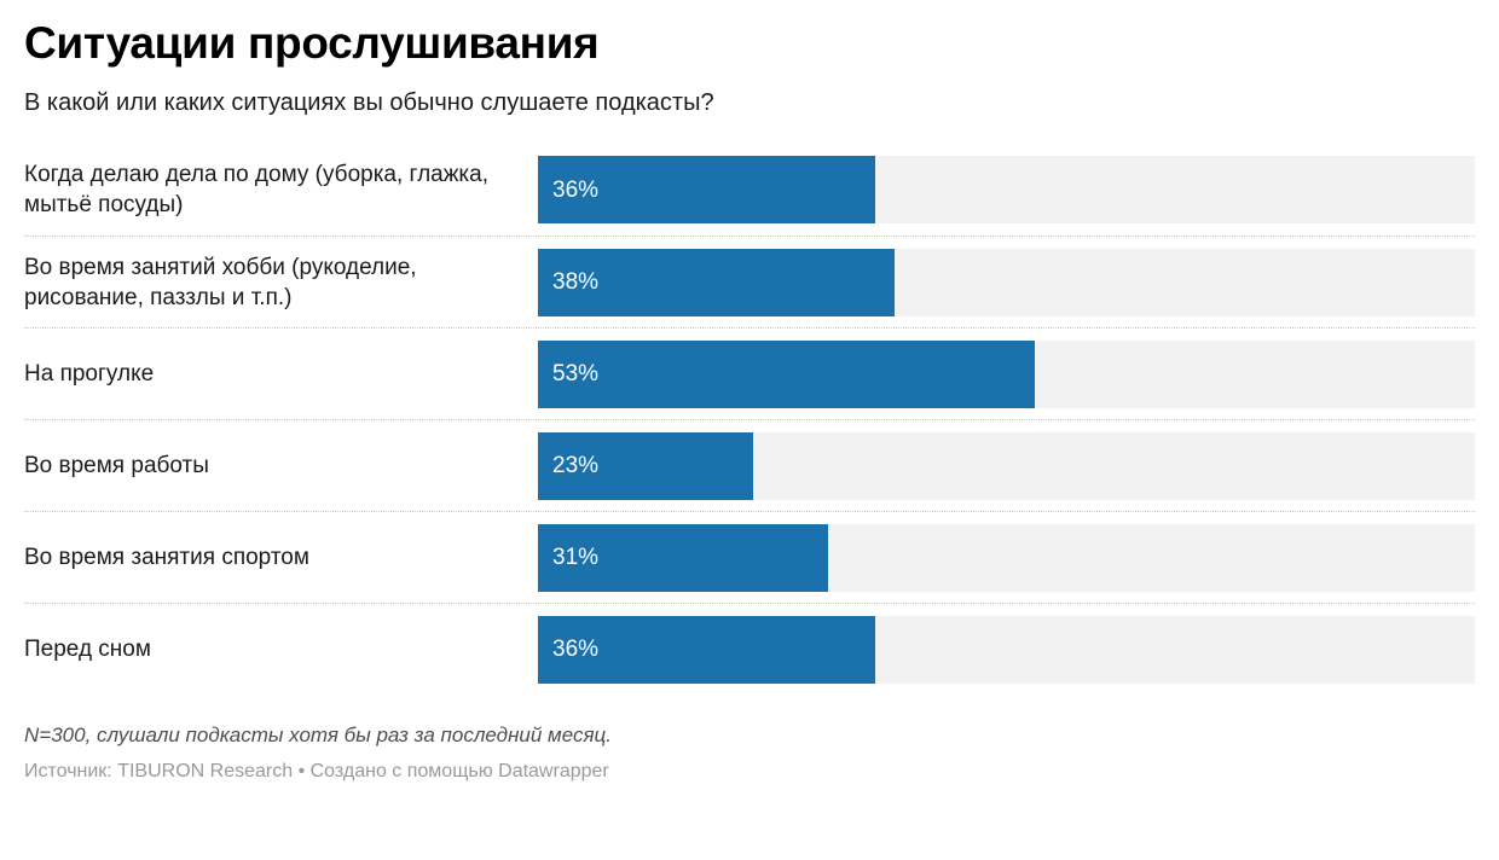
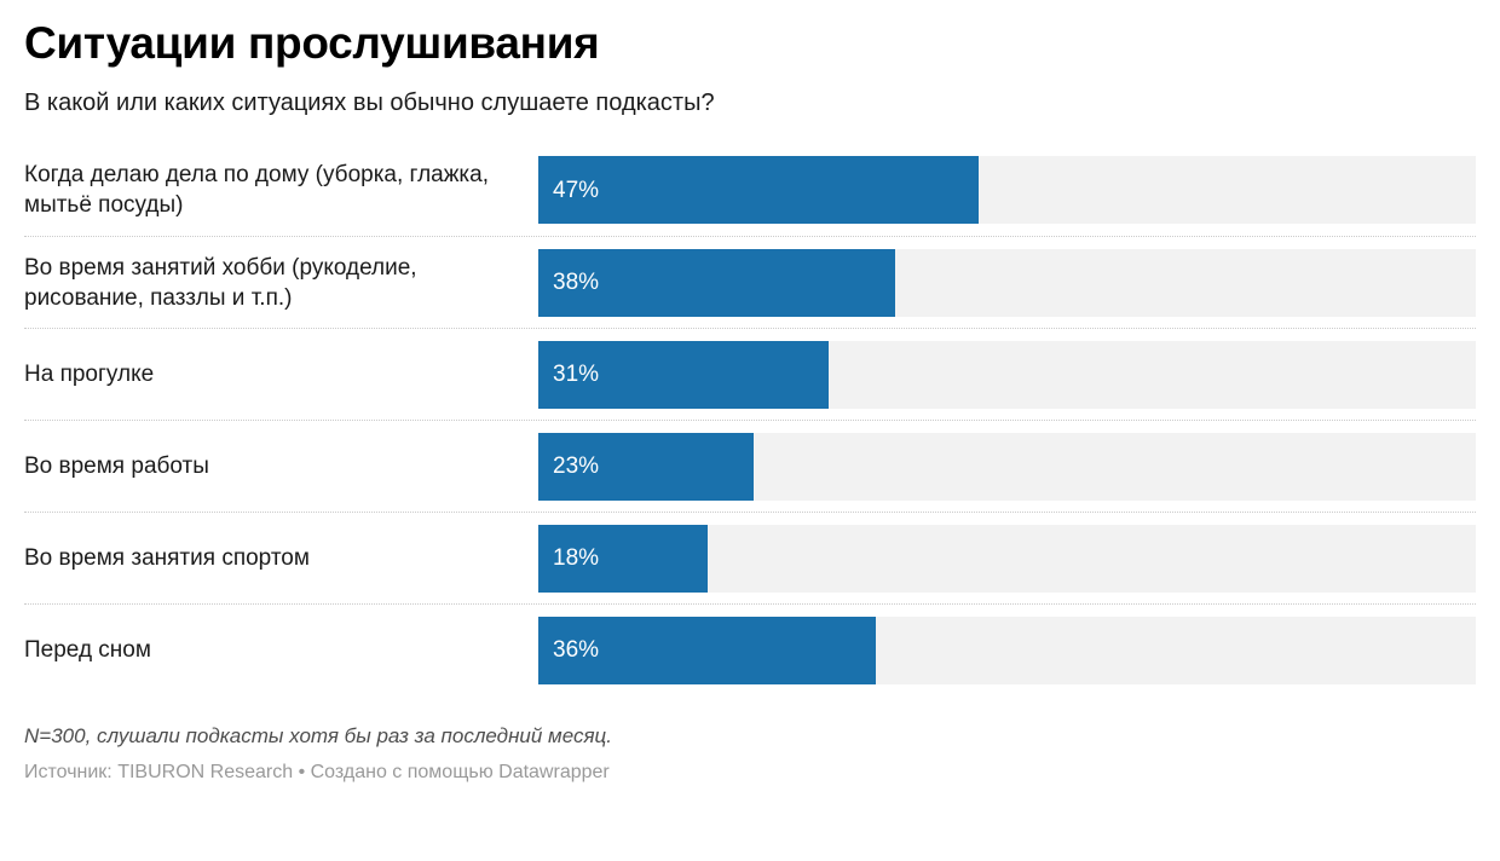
Когда делаю дела по дому (уборка, глажка, мытьё посуды): 36% -> 47%
На прогулке: 53% -> 31%
Во время занятия спортом: 31% -> 18%
